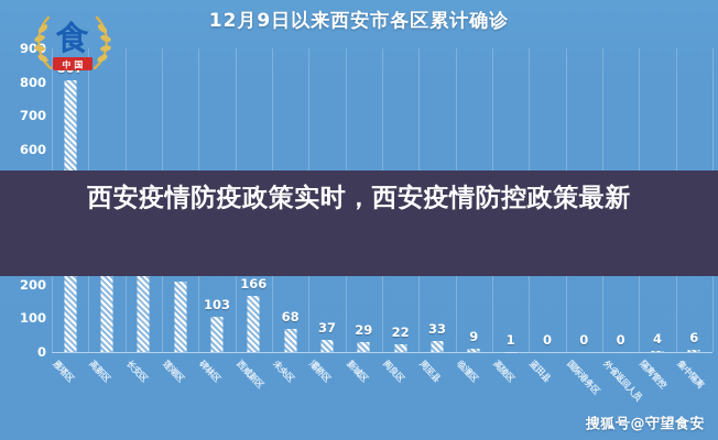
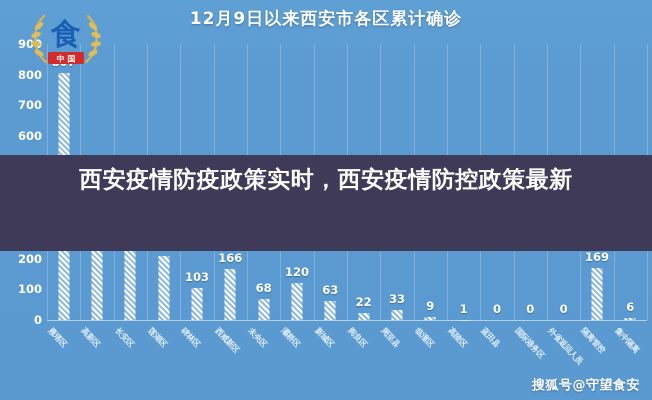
灞桥区: 37 -> 120
新城区: 29 -> 63
隔离管控: 4 -> 169
